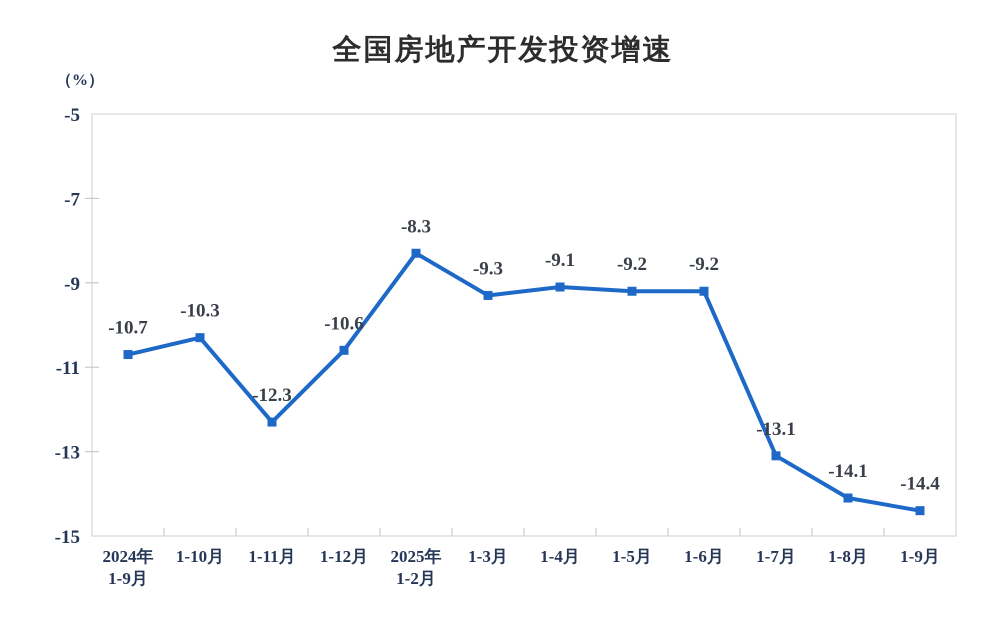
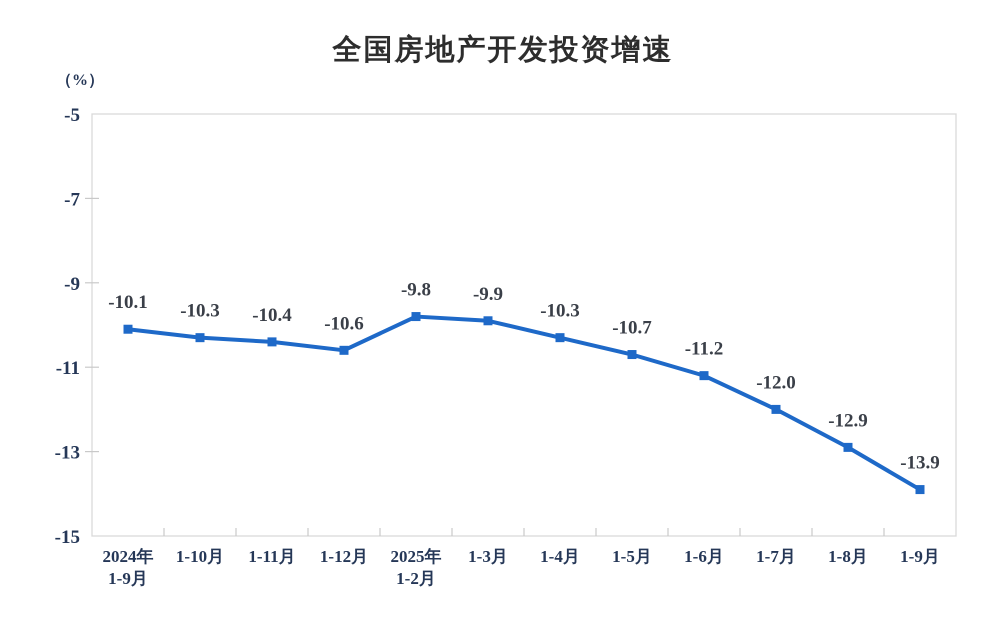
2024年 1-9月: -10.7 -> -10.1
1-11月: -12.3 -> -10.4
2025年 1-2月: -8.3 -> -9.8
1-3月: -9.3 -> -9.9
1-4月: -9.1 -> -10.3
1-5月: -9.2 -> -10.7
1-6月: -9.2 -> -11.2
1-7月: -13.1 -> -12.0
1-8月: -14.1 -> -12.9
1-9月: -14.4 -> -13.9
